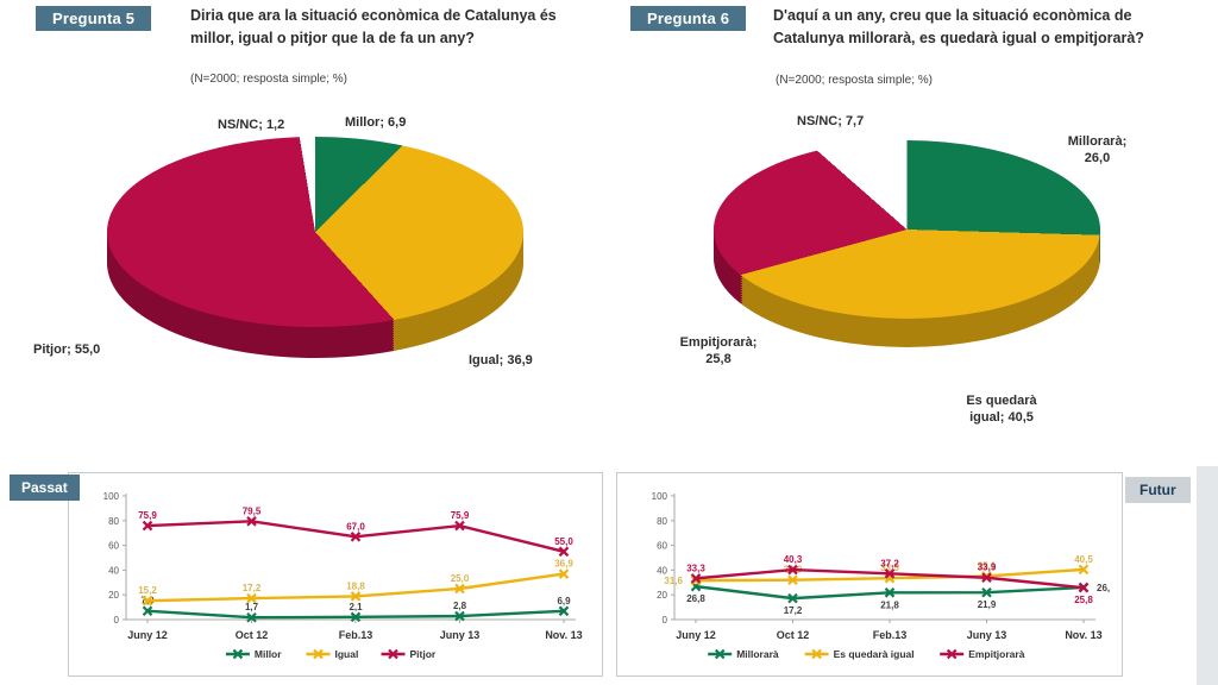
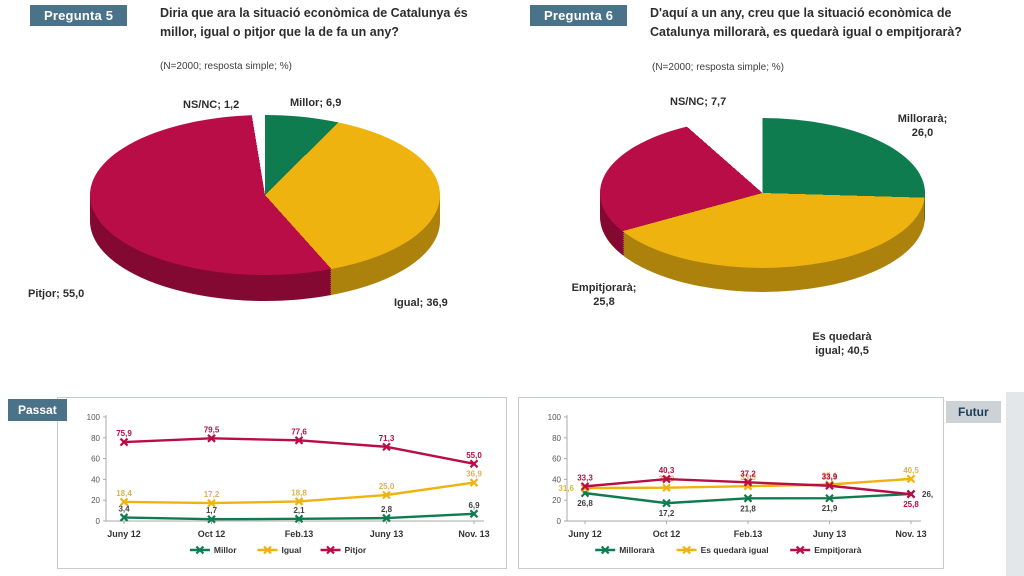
Passat/Millor/Juny 12: 7,0 -> 3,4
Passat/Igual/Juny 12: 15,2 -> 18,4
Passat/Pitjor/Feb.13: 67,0 -> 77,6
Passat/Pitjor/Juny 13: 75,9 -> 71,3
